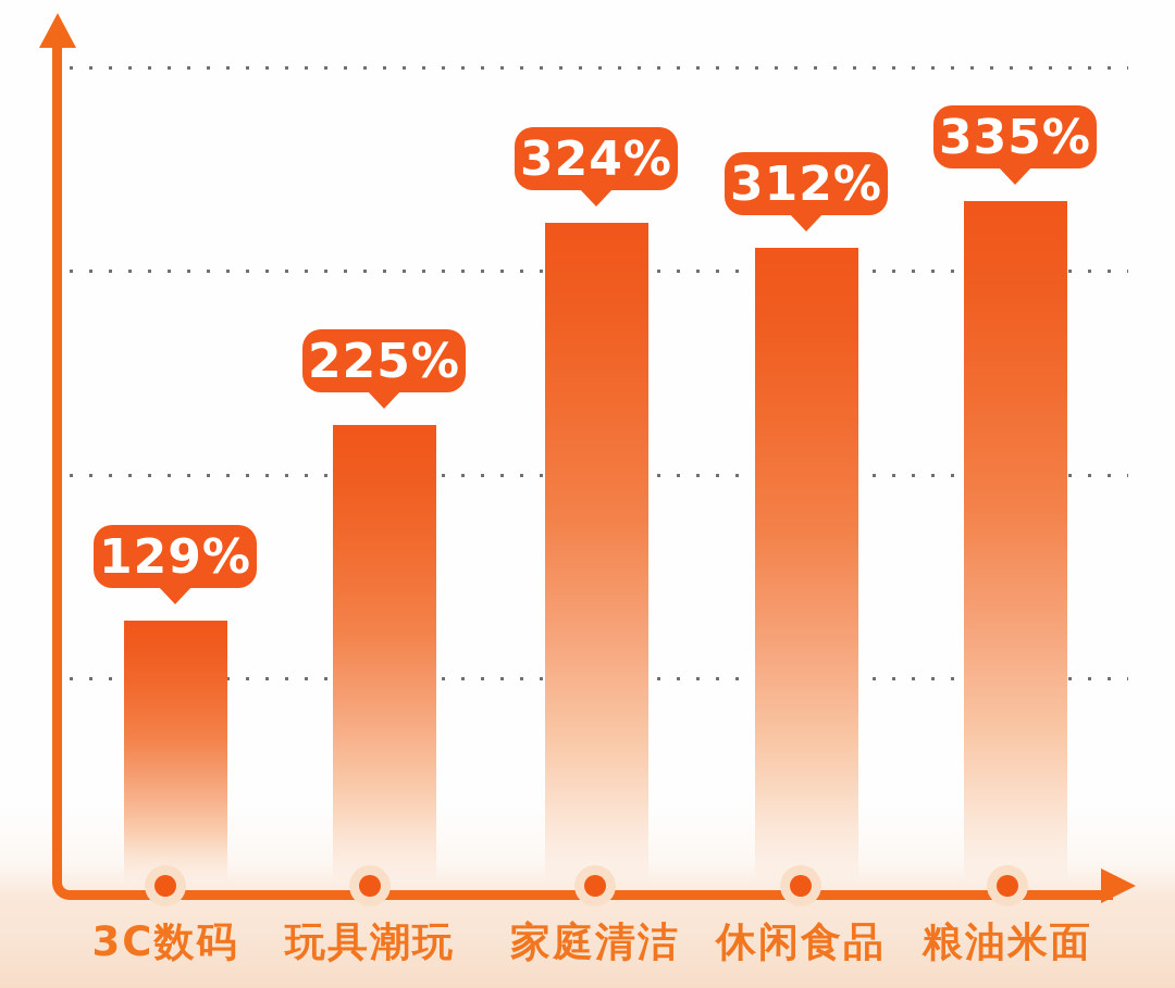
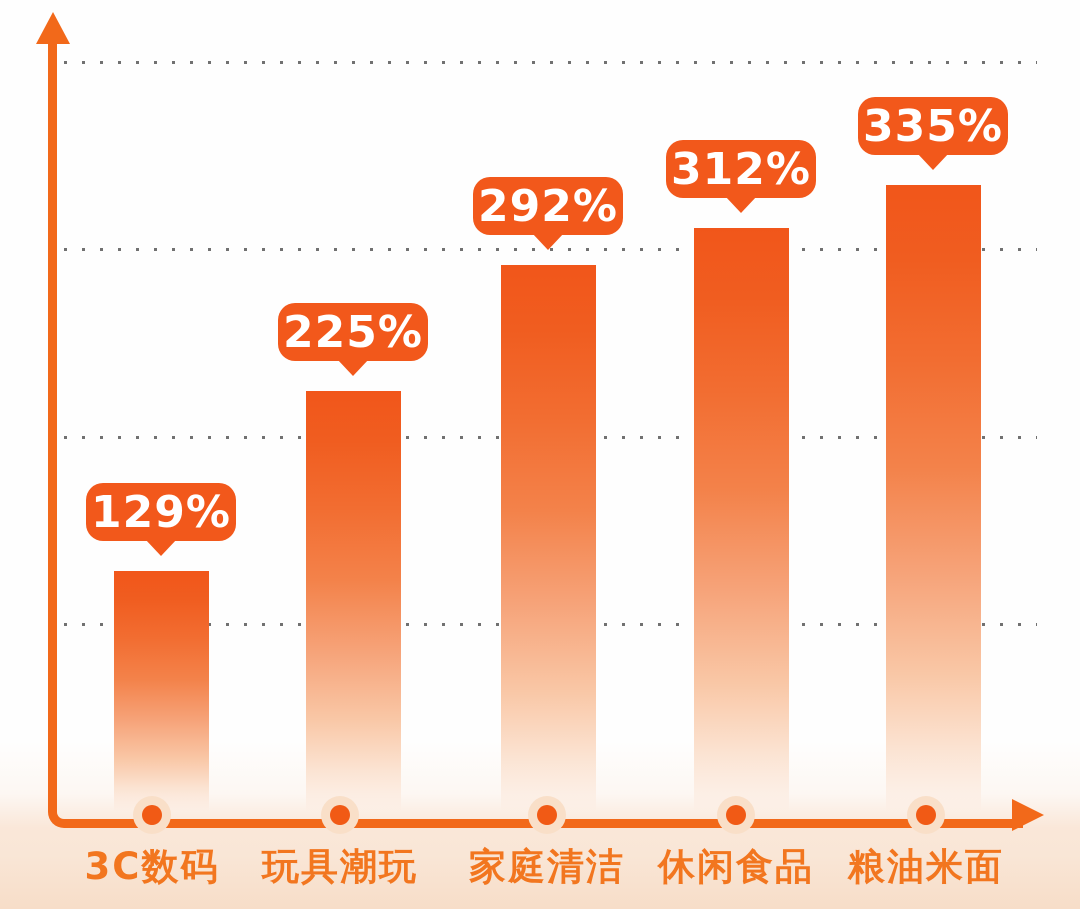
家庭清洁: 324% -> 292%
